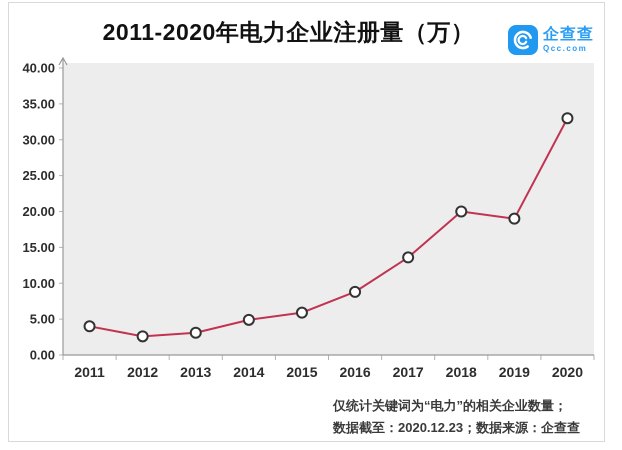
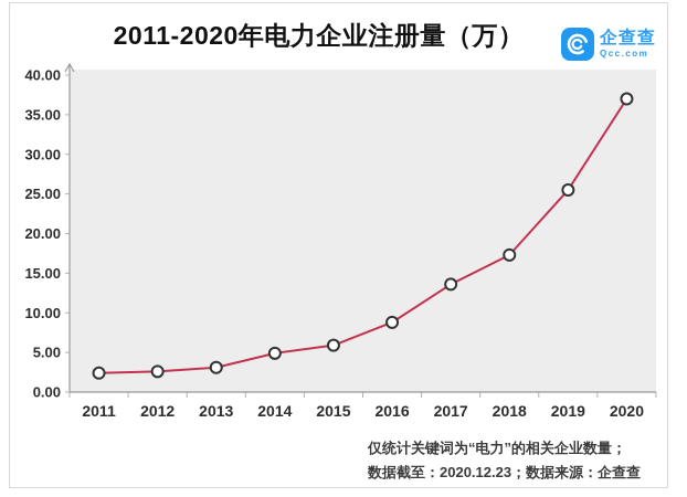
2011: 4 -> 2
2018: 20 -> 17
2019: 19 -> 26
2020: 33 -> 37
